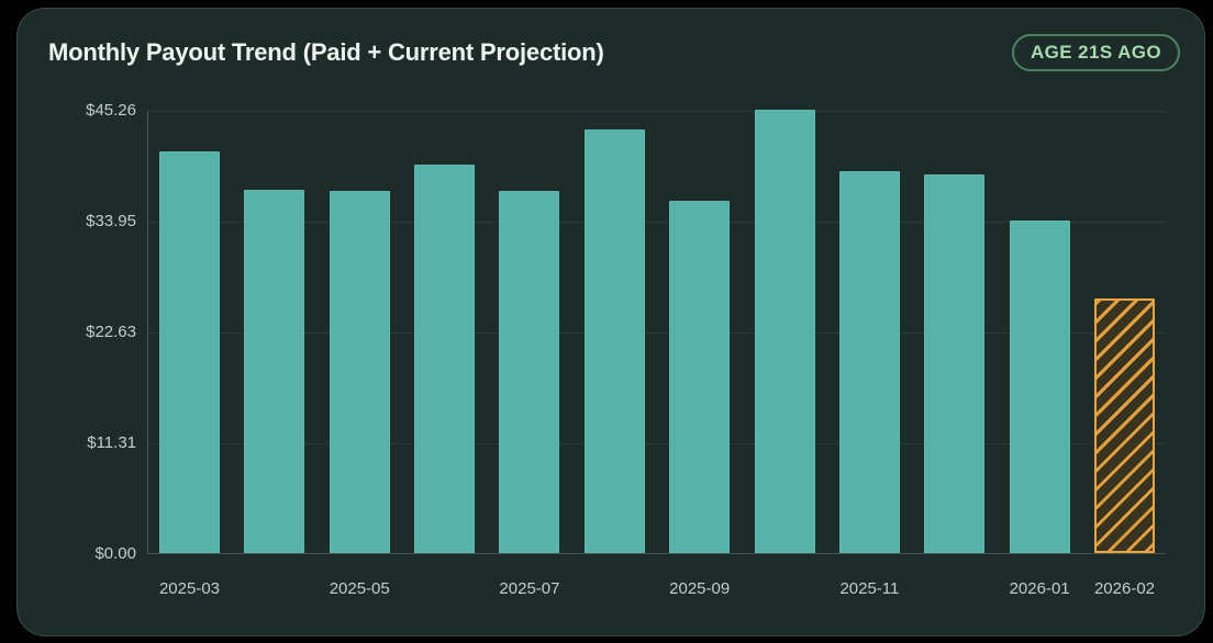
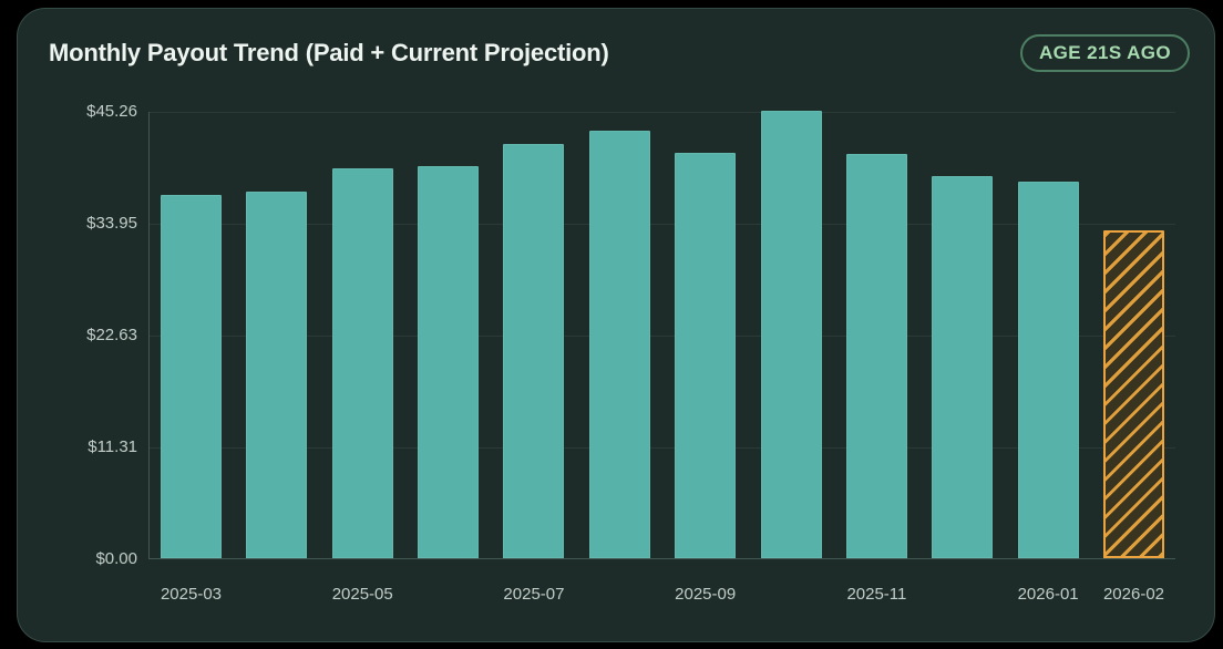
2025-03: $41 -> $37
2025-05: $37 -> $39
2025-07: $37 -> $42
2025-09: $36 -> $41
2025-11: $39 -> $41
2026-01: $34 -> $38
2026-02: $26 -> $33
